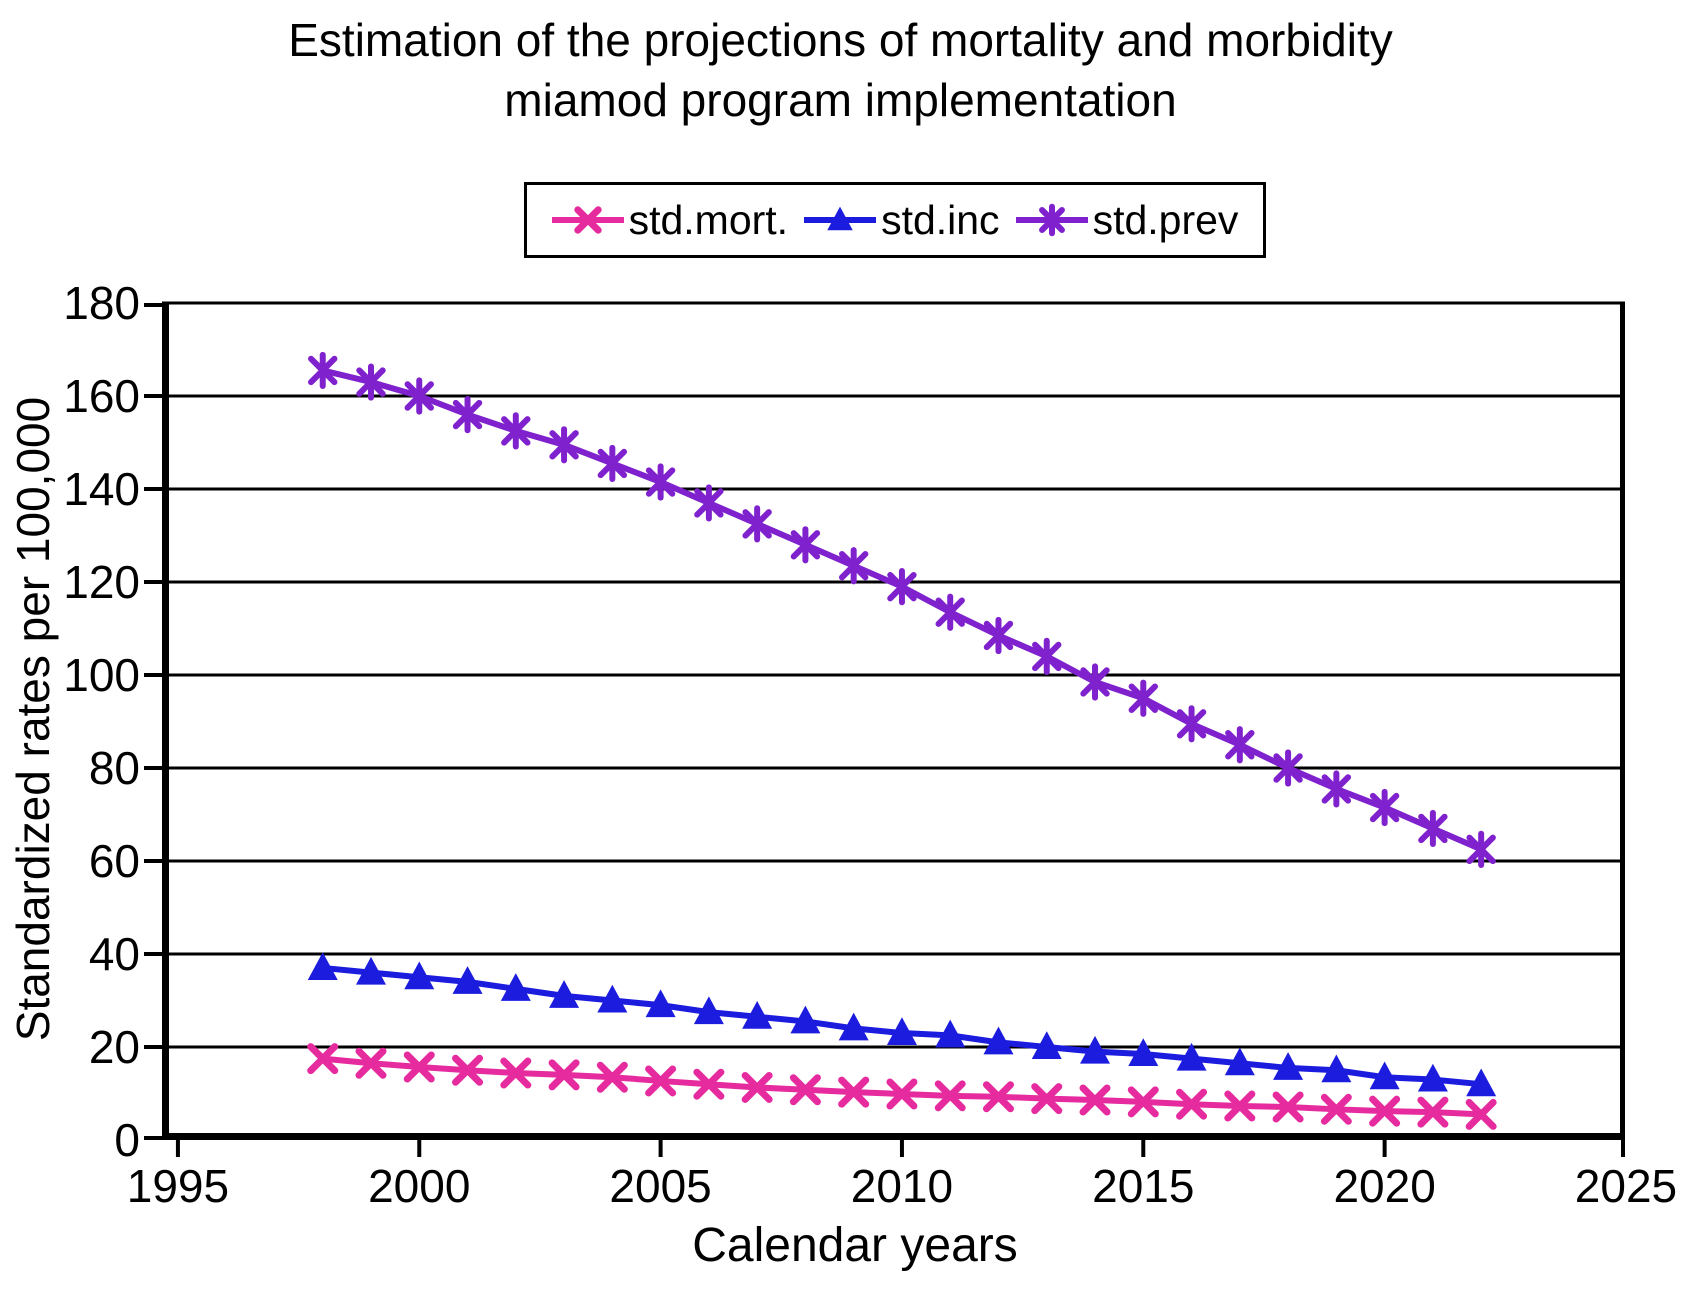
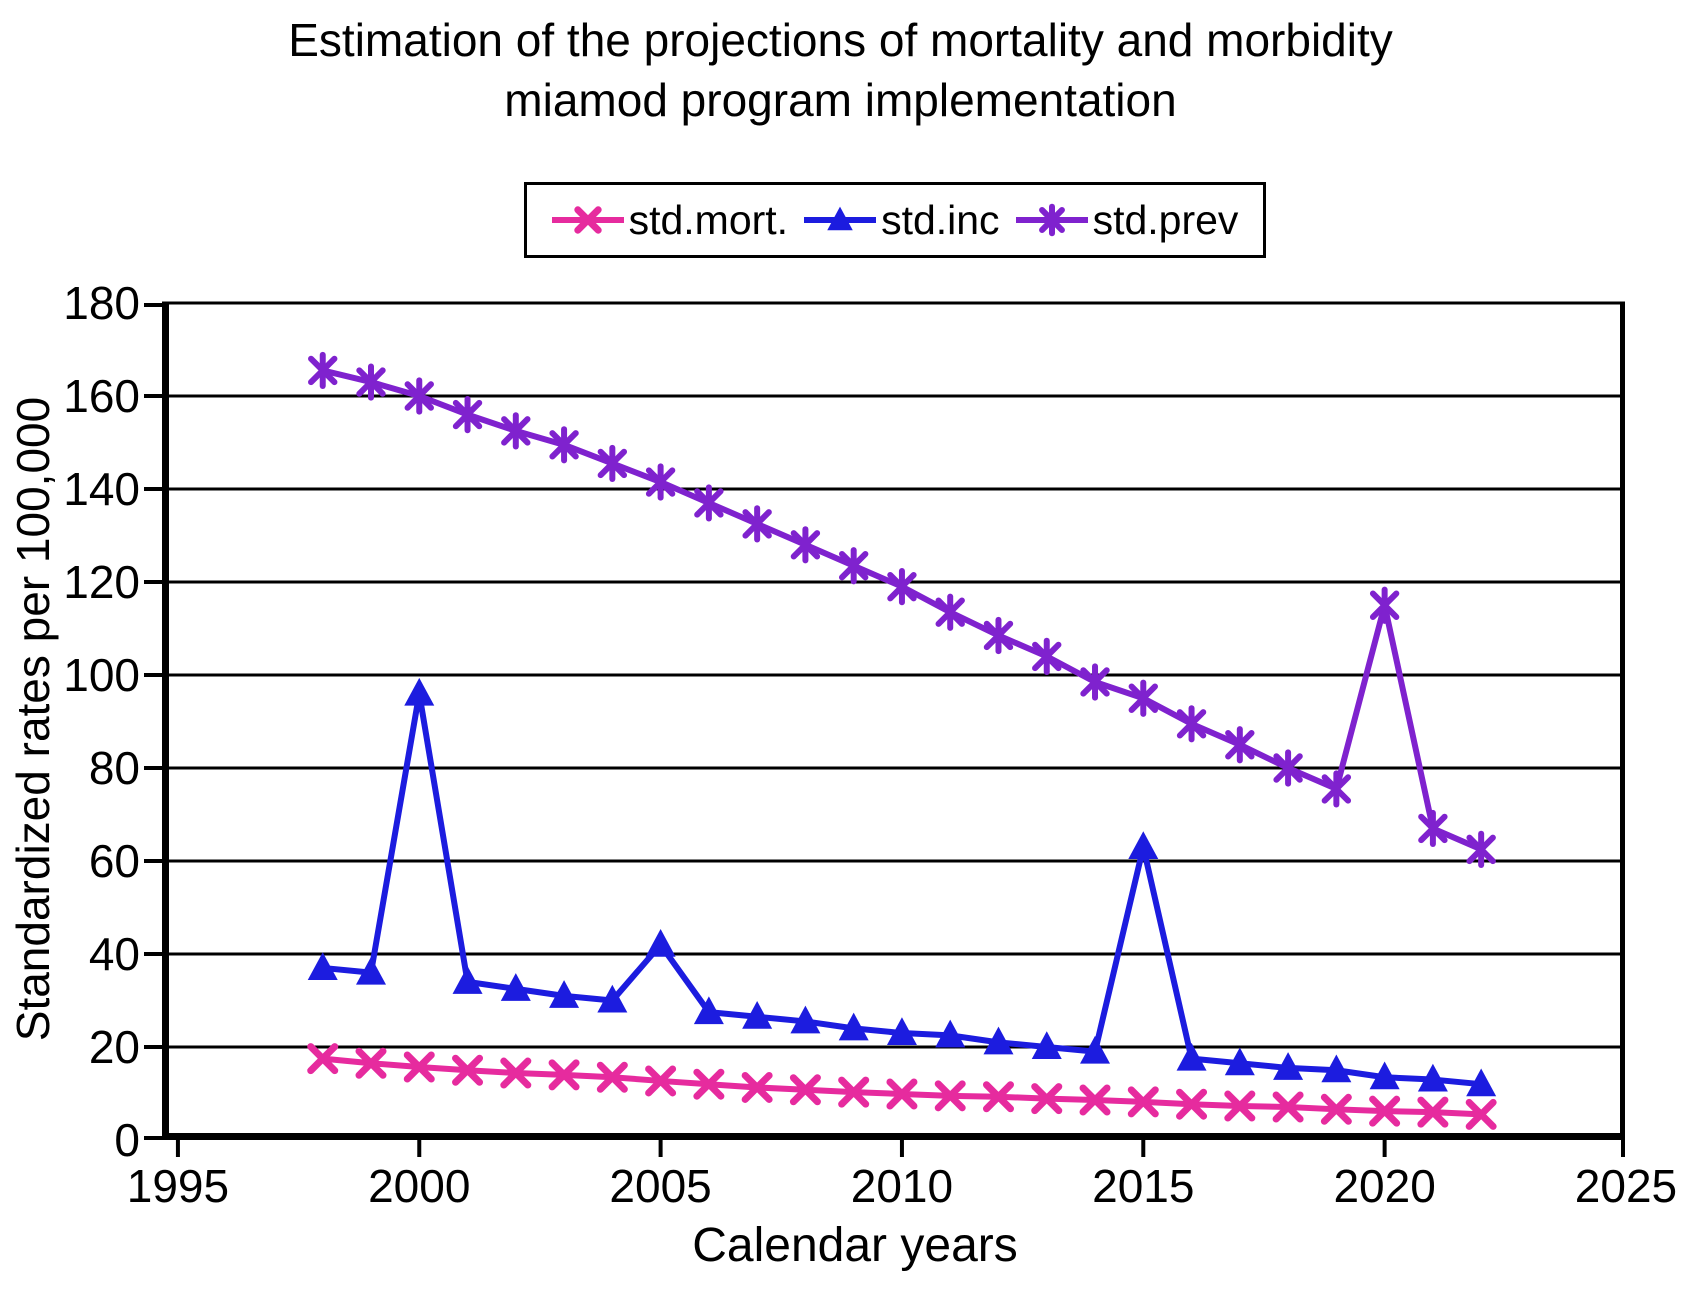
std.inc/2000: 35 -> 96
std.inc/2005: 29 -> 42
std.inc/2015: 18 -> 63
std.prev/2020: 72 -> 115
